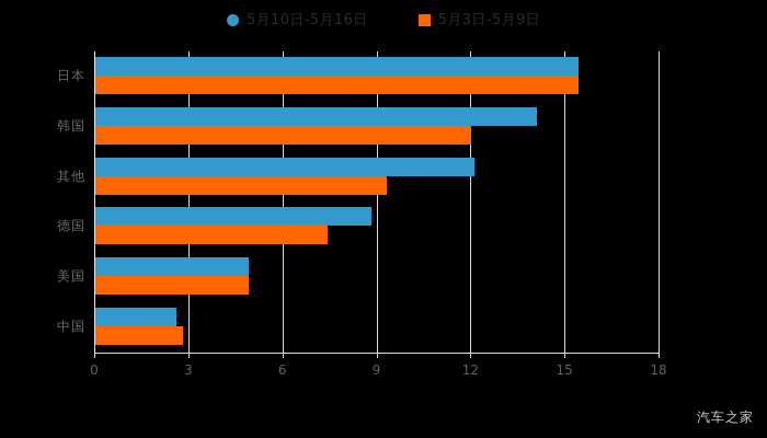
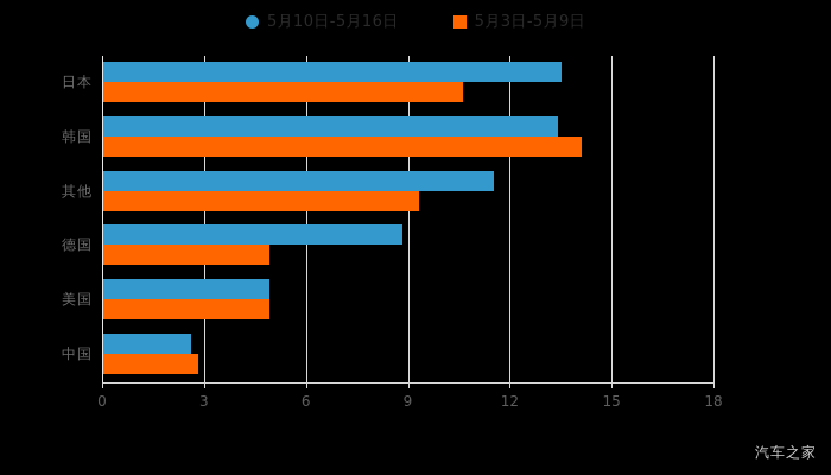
5月10日-5月16日/日本: 15.4 -> 13.5
5月3日-5月9日/日本: 15.4 -> 10.6
5月10日-5月16日/韩国: 14.1 -> 13.4
5月3日-5月9日/韩国: 12.0 -> 14.1
5月10日-5月16日/其他: 12.1 -> 11.5
5月3日-5月9日/德国: 7.4 -> 4.9
